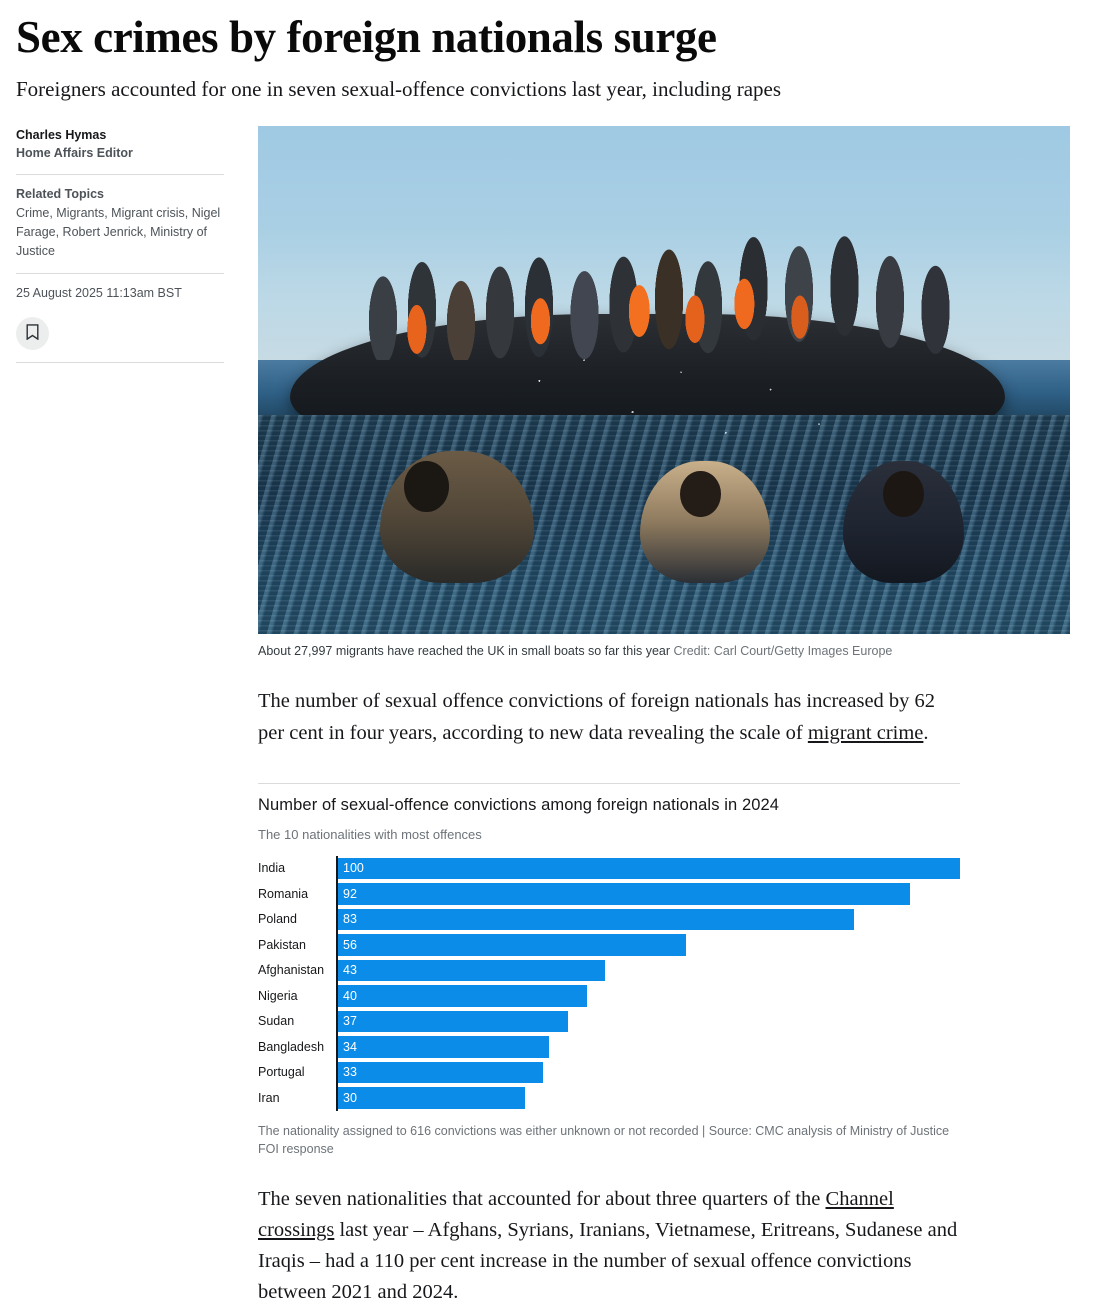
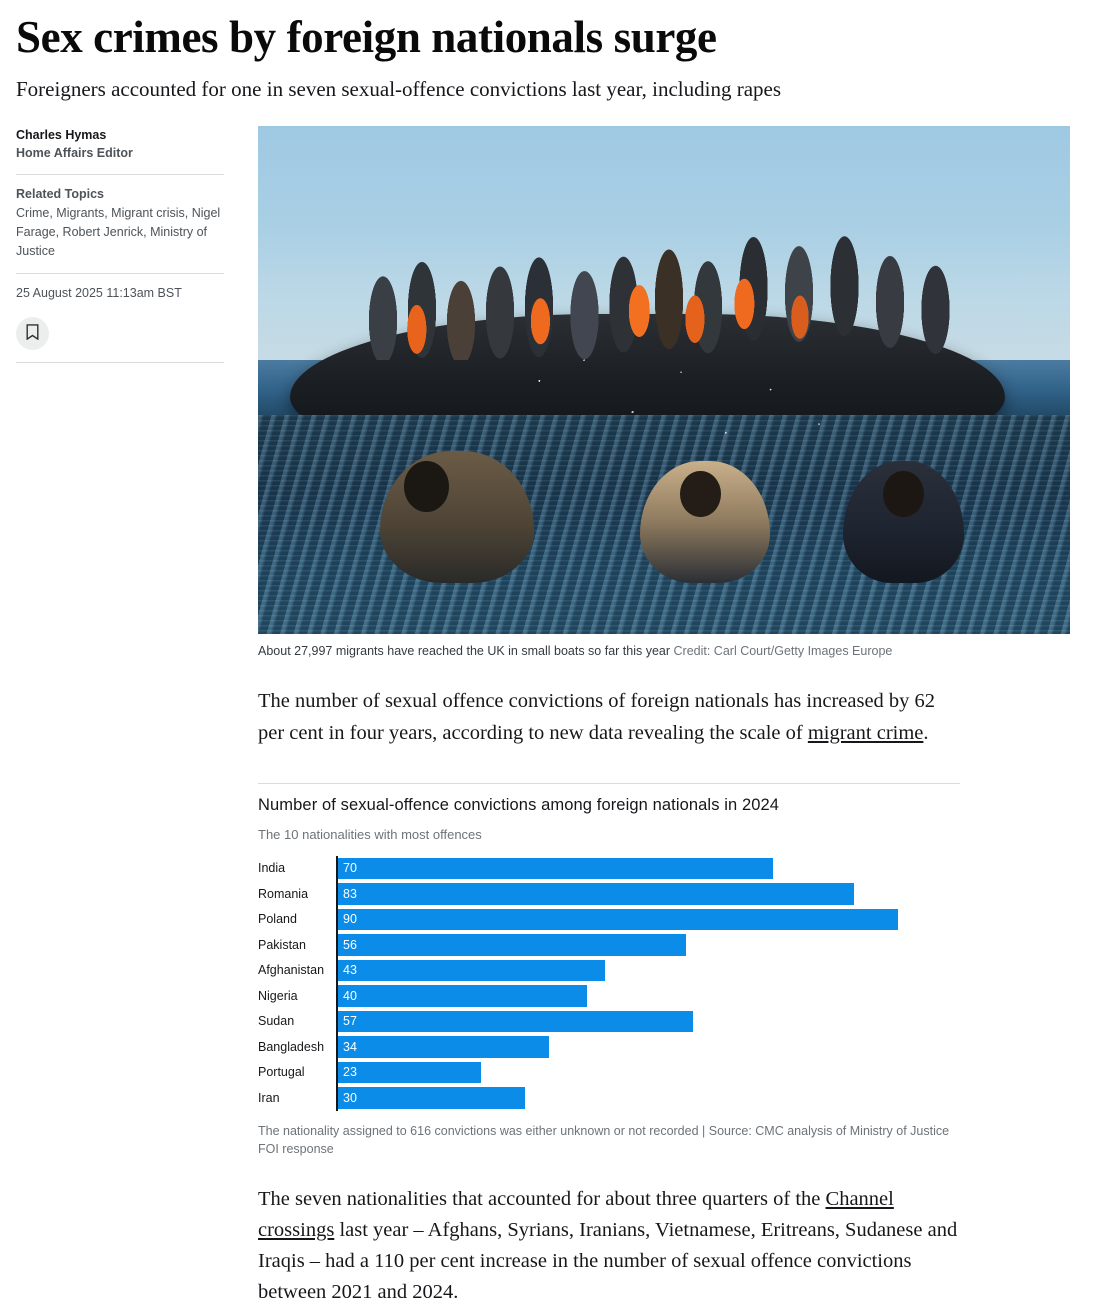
India: 100 -> 70
Romania: 92 -> 83
Poland: 83 -> 90
Sudan: 37 -> 57
Portugal: 33 -> 23
